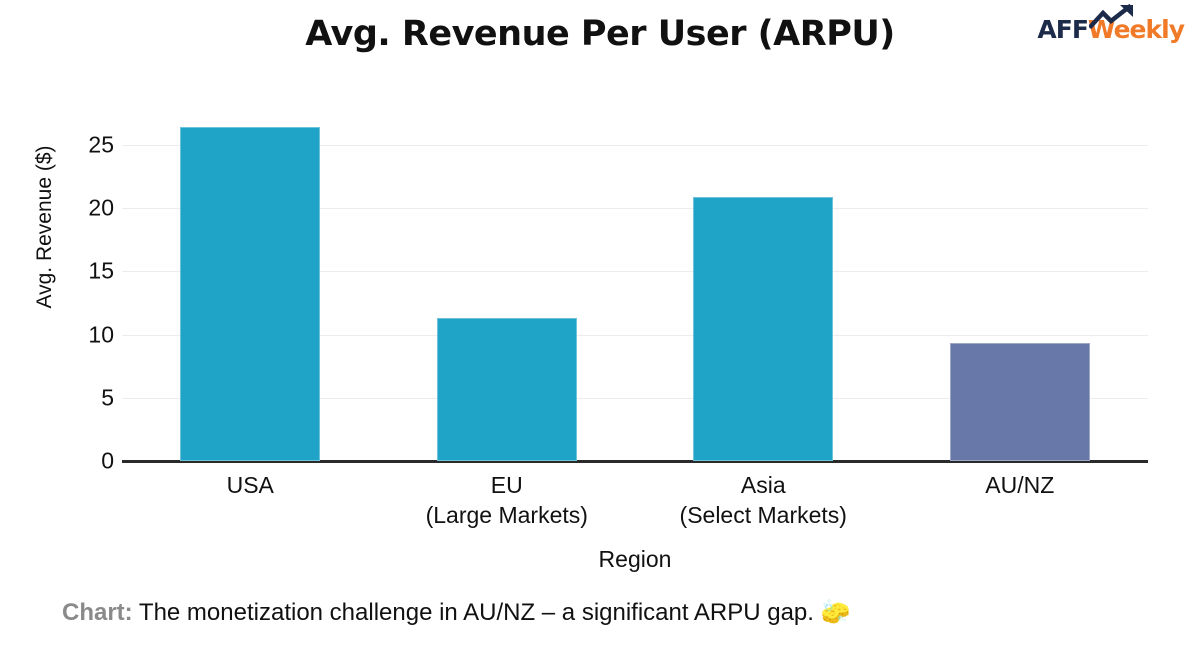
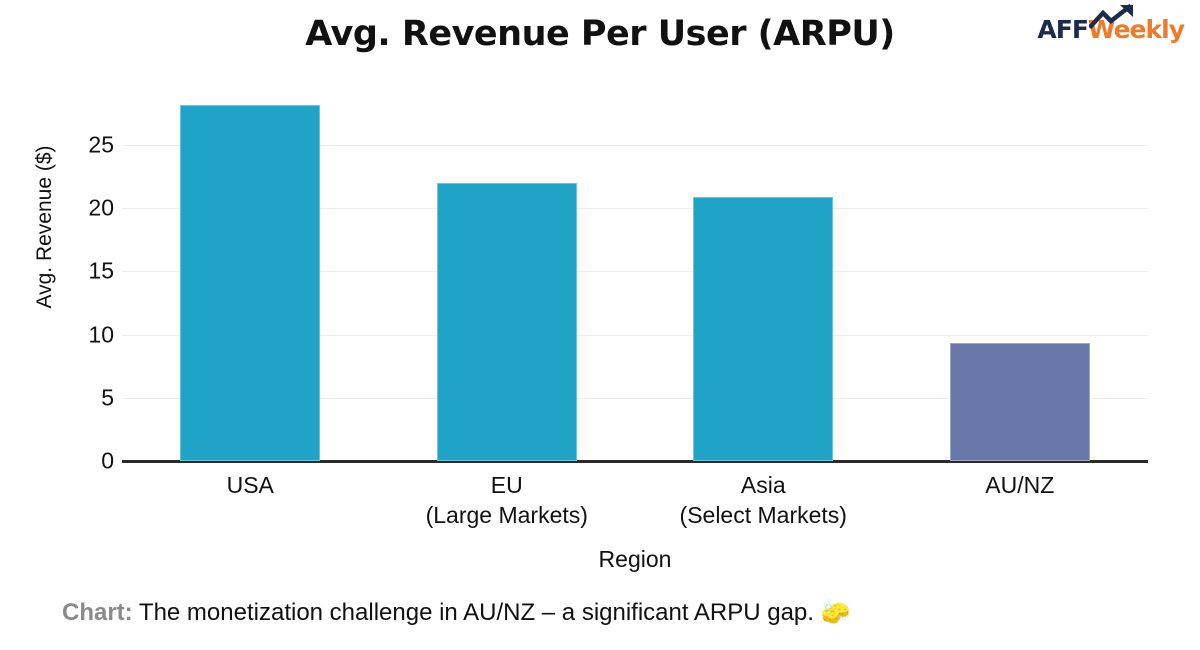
USA: 26.4 -> 28.2
EU: 11.3 -> 22.0
